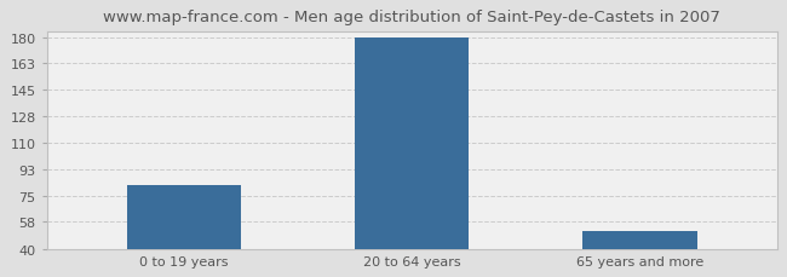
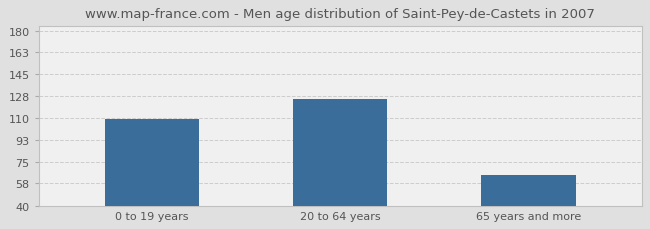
0 to 19 years: 82 -> 109
20 to 64 years: 180 -> 125
65 years and more: 52 -> 65
